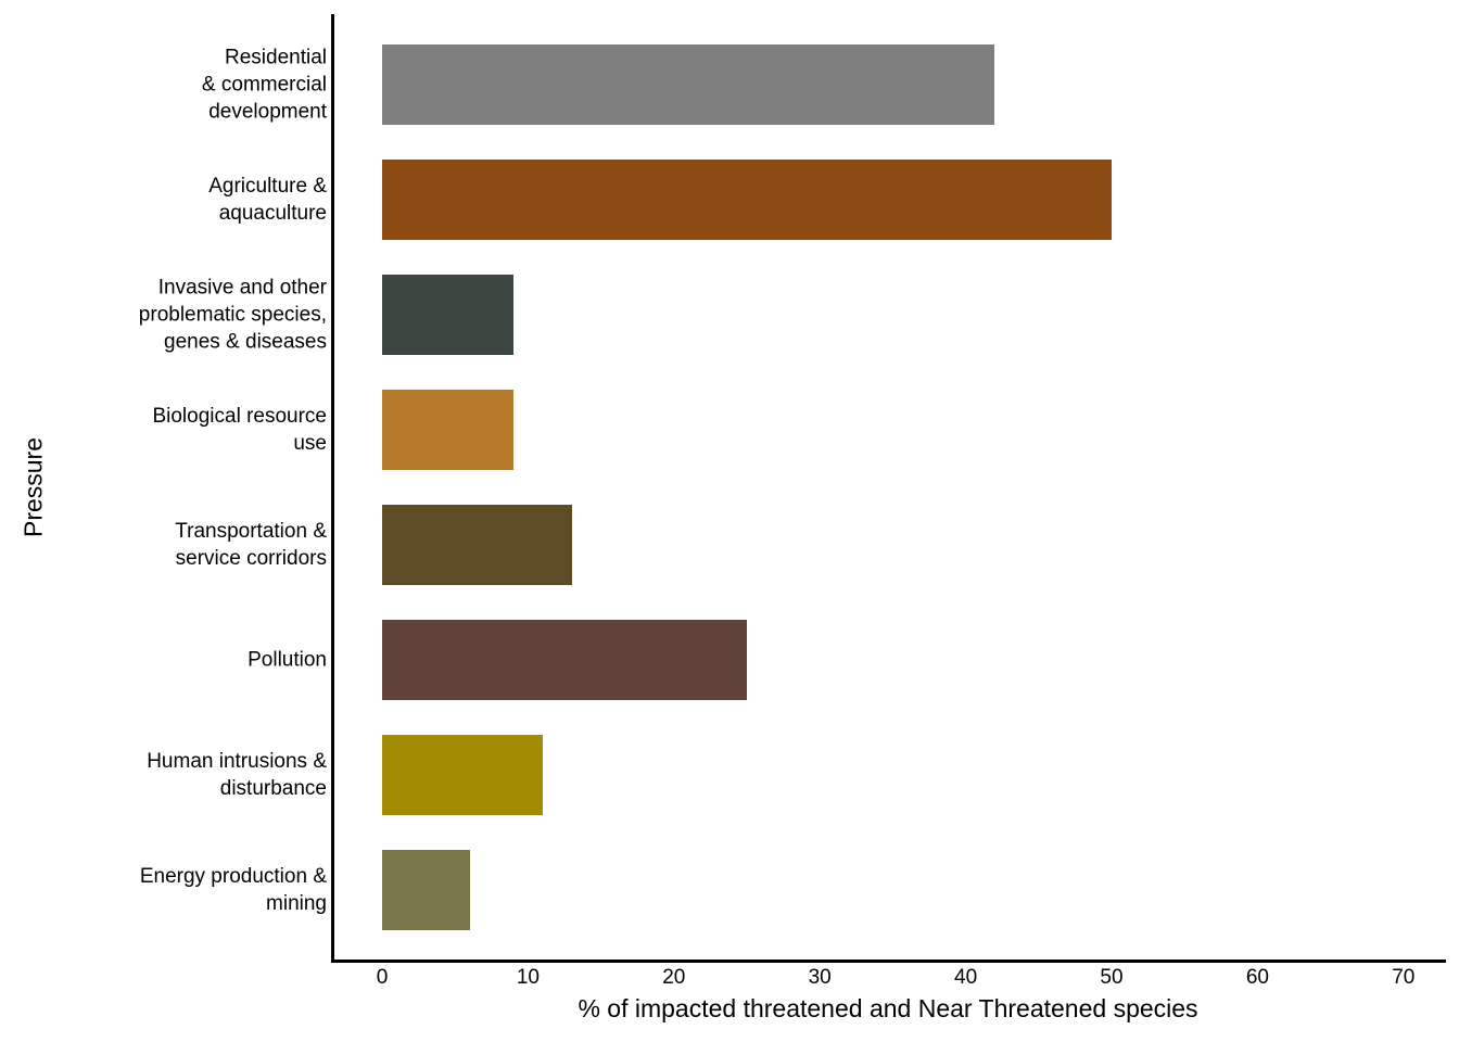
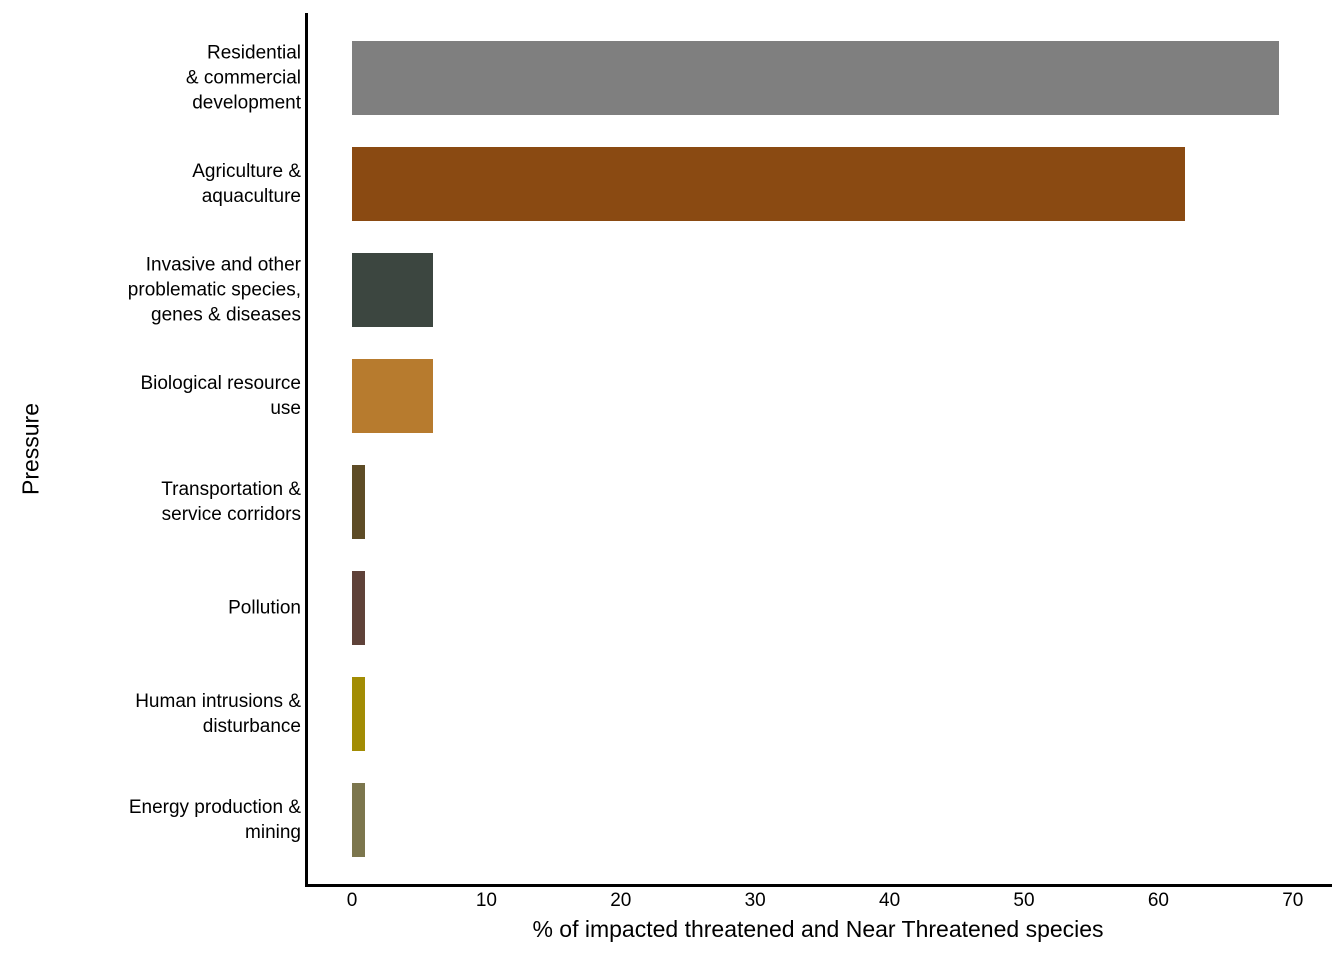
Residential & commercial development: 42 -> 69
Agriculture & aquaculture: 50 -> 62
Invasive and other problematic species, genes & diseases: 9 -> 6
Biological resource use: 9 -> 6
Transportation & service corridors: 13 -> 1
Pollution: 25 -> 1
Human intrusions & disturbance: 11 -> 1
Energy production & mining: 6 -> 1
